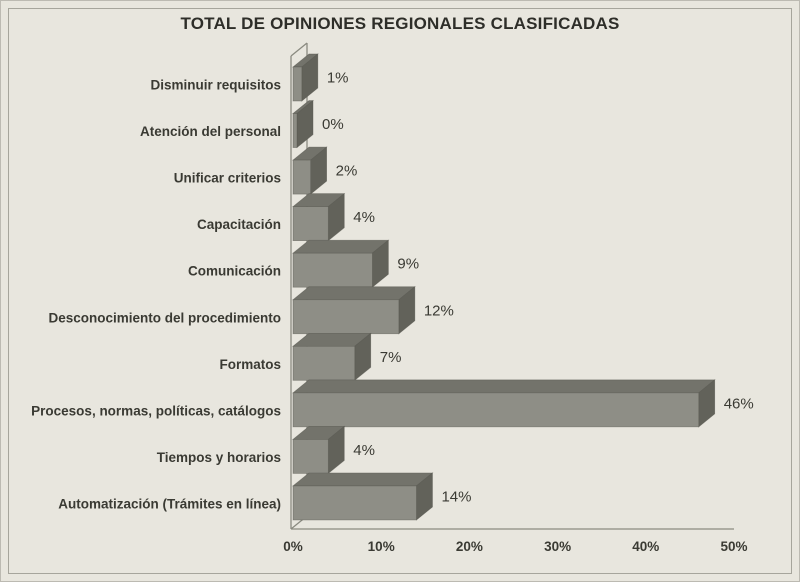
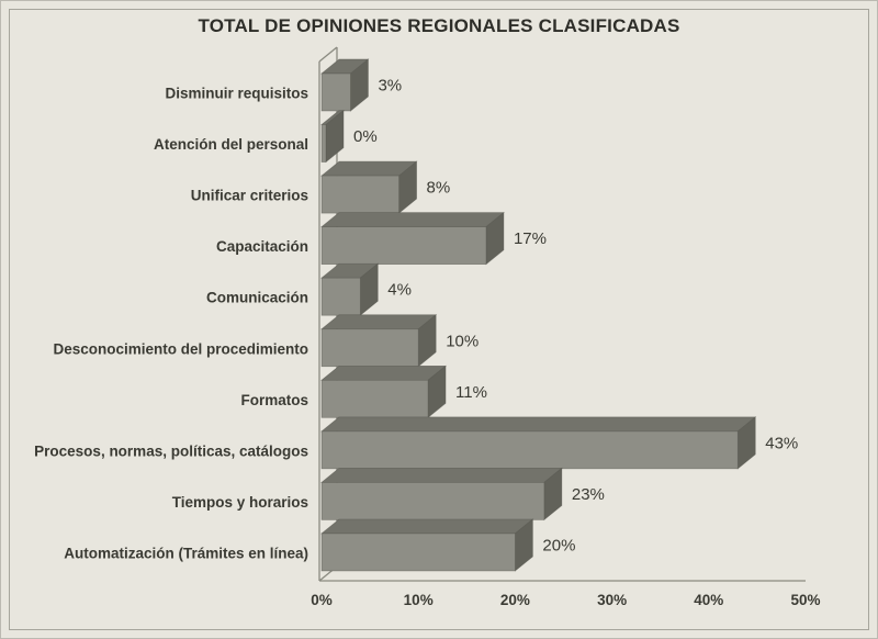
Disminuir requisitos: 1% -> 3%
Unificar criterios: 2% -> 8%
Capacitación: 4% -> 17%
Comunicación: 9% -> 4%
Desconocimiento del procedimiento: 12% -> 10%
Formatos: 7% -> 11%
Procesos, normas, políticas, catálogos: 46% -> 43%
Tiempos y horarios: 4% -> 23%
Automatización (Trámites en línea): 14% -> 20%
